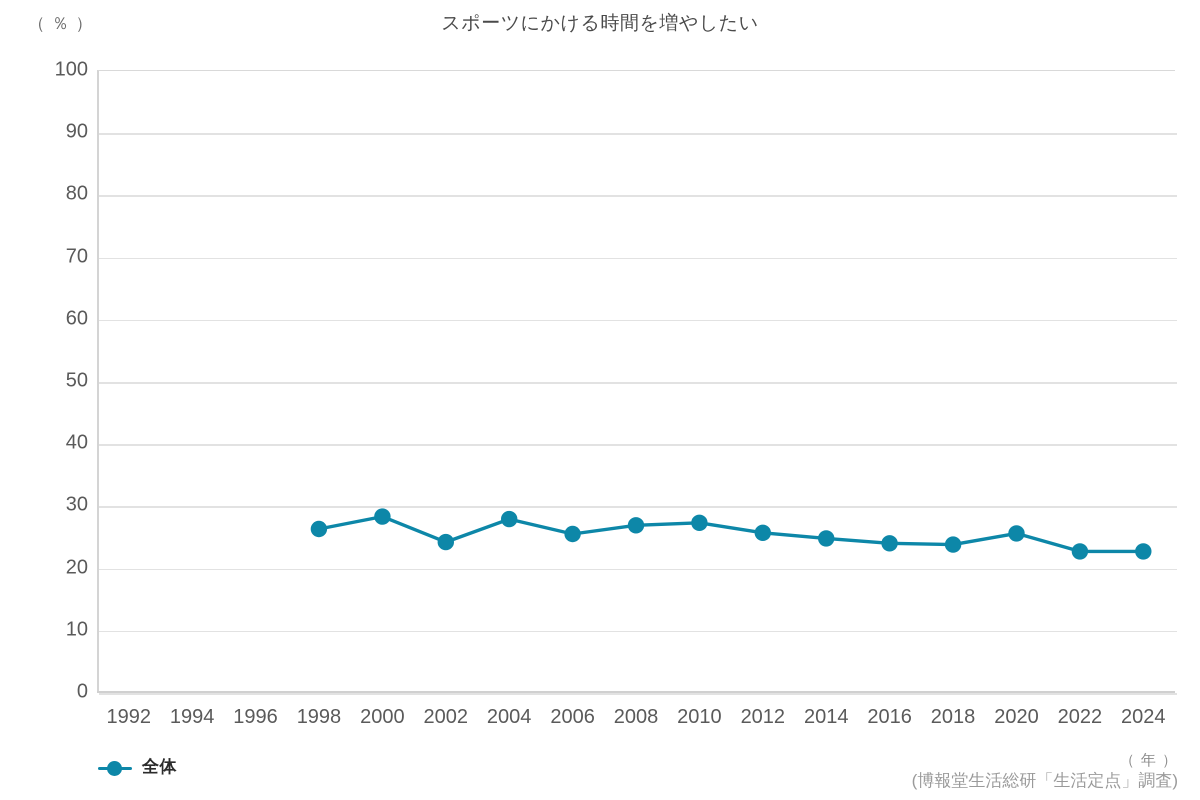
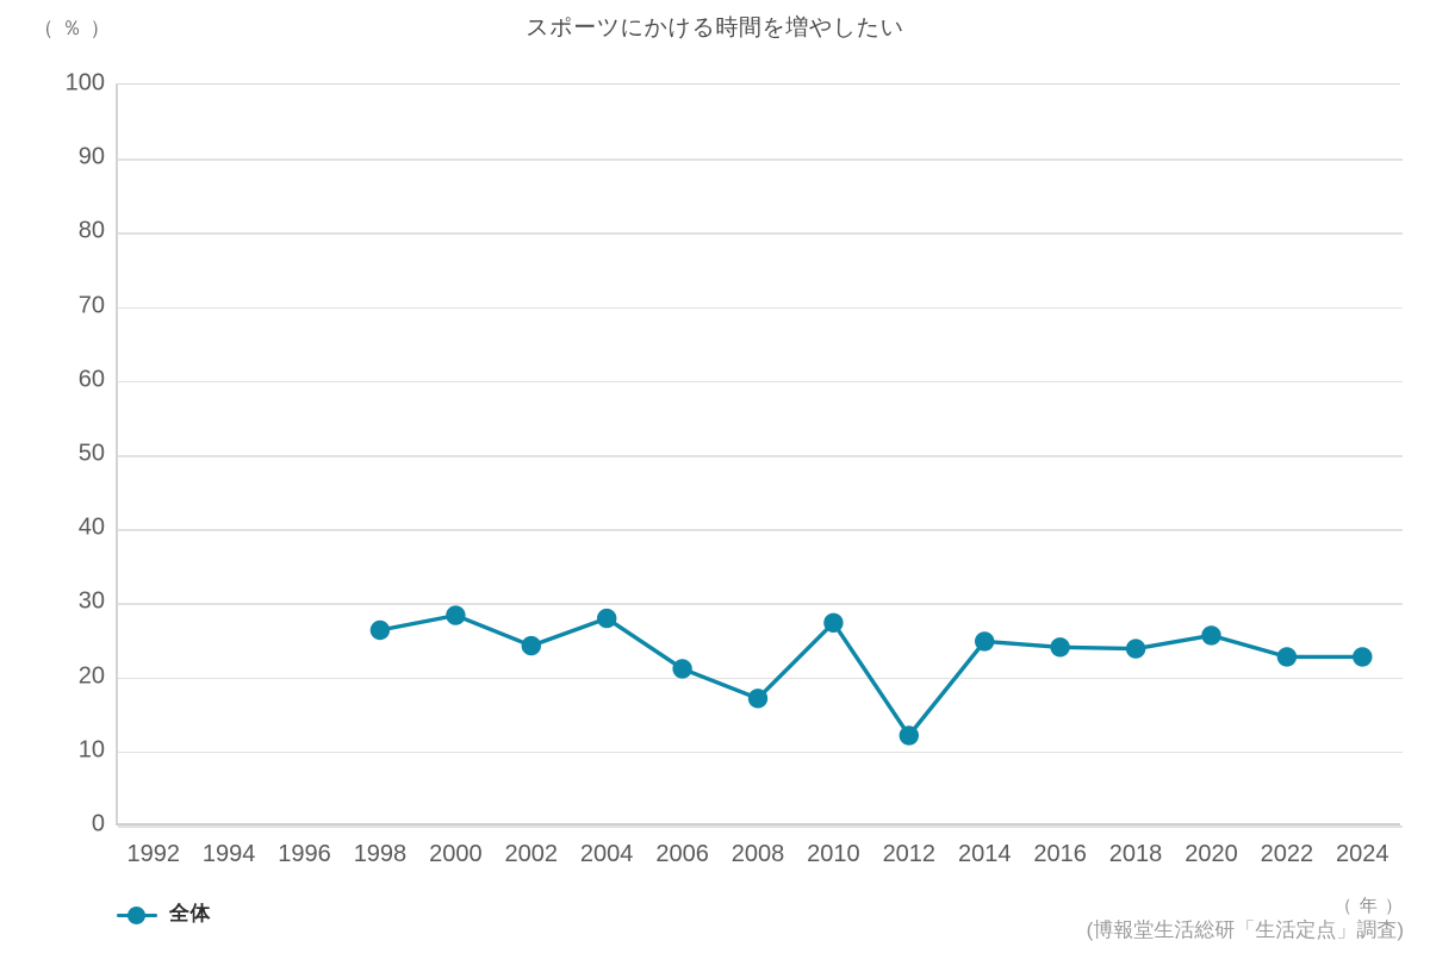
2006: 25 -> 21
2008: 27 -> 17
2012: 26 -> 12
